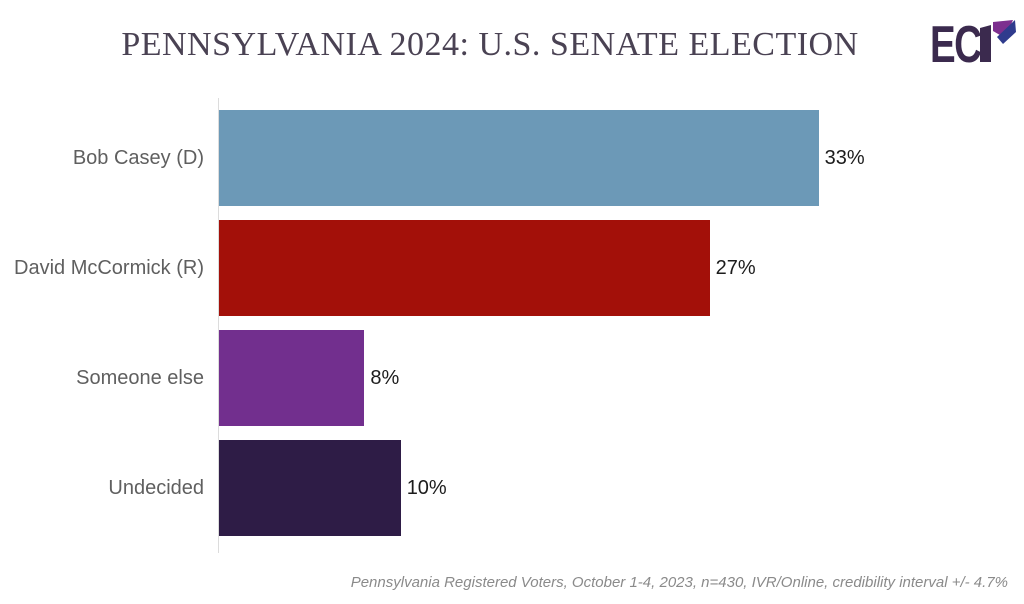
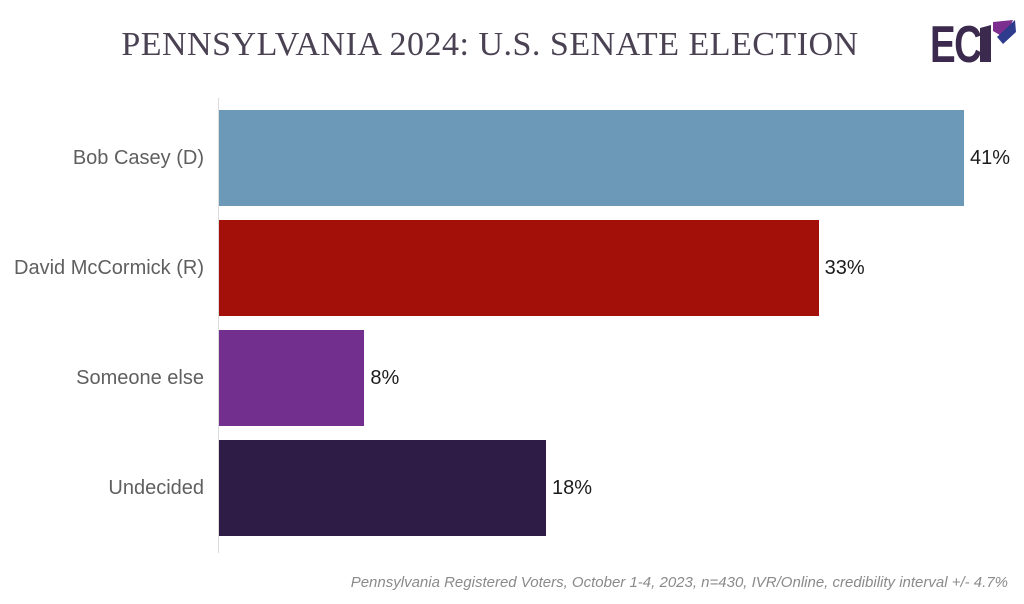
Bob Casey (D): 33% -> 41%
David McCormick (R): 27% -> 33%
Undecided: 10% -> 18%
